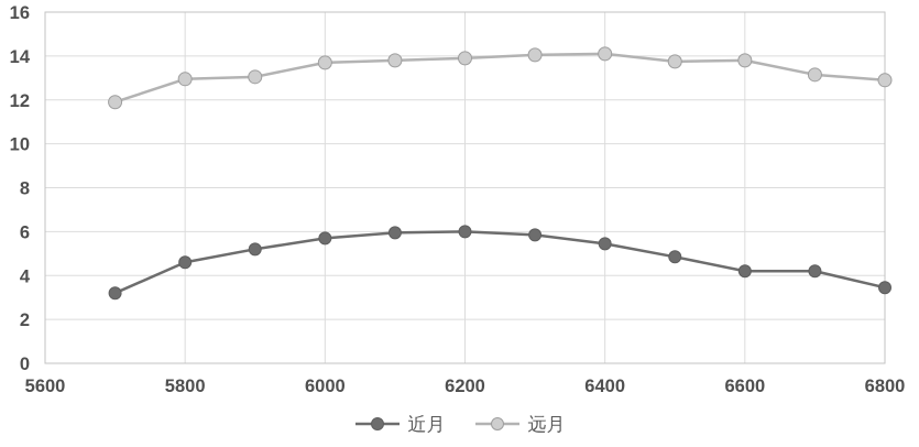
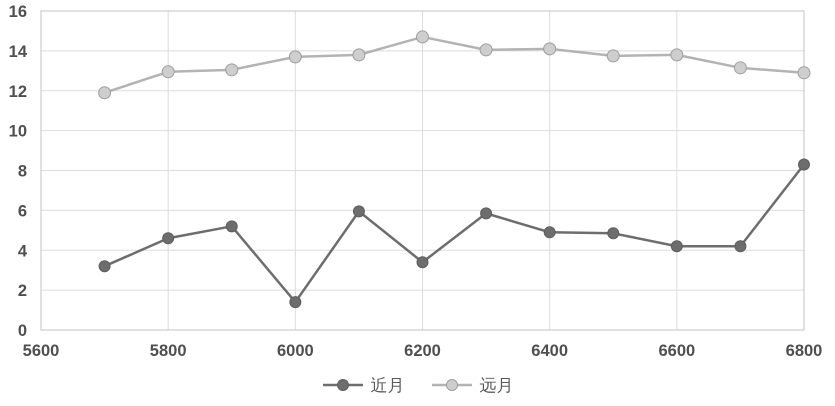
近月/6000: 5.7 -> 1.4
近月/6200: 6.0 -> 3.4
远月/6200: 13.9 -> 14.7
近月/6400: 5.5 -> 4.9
近月/6800: 3.5 -> 8.3
